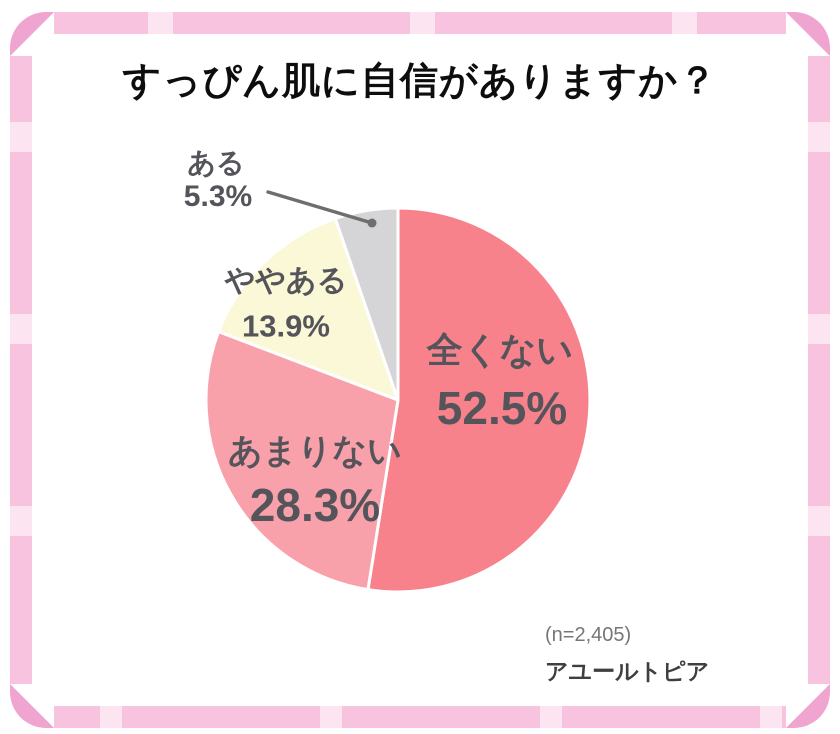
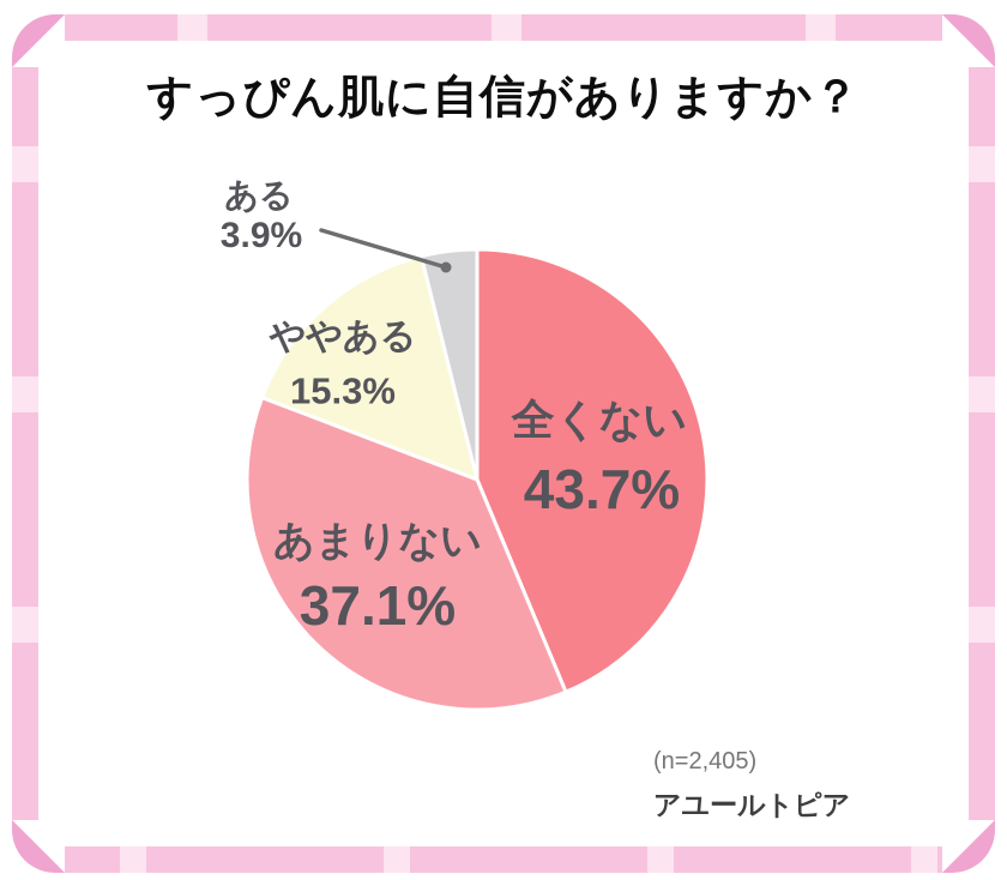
全くない: 52.5% -> 43.7%
あまりない: 28.3% -> 37.1%
ややある: 13.9% -> 15.3%
ある: 5.3% -> 3.9%
